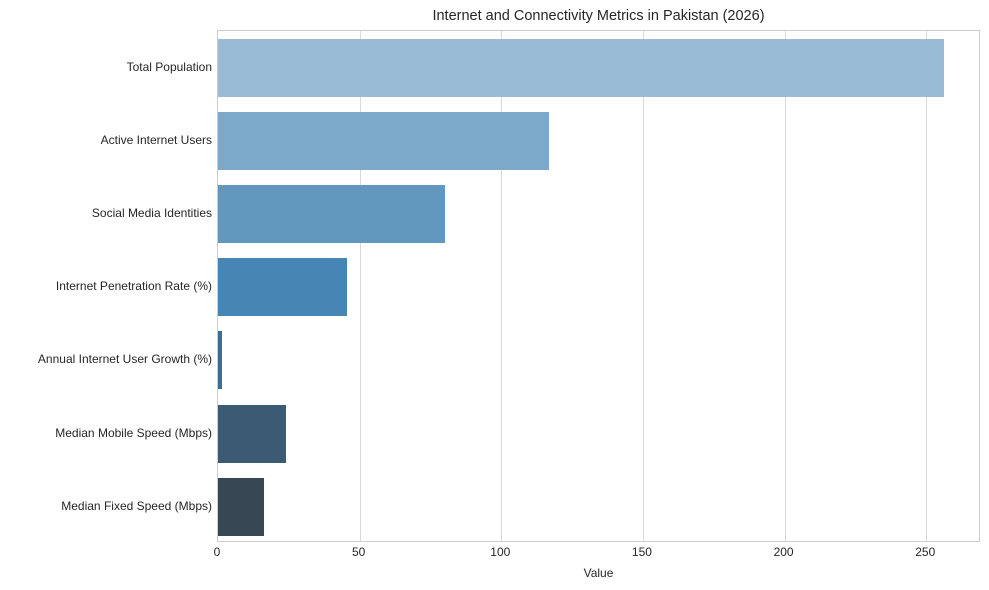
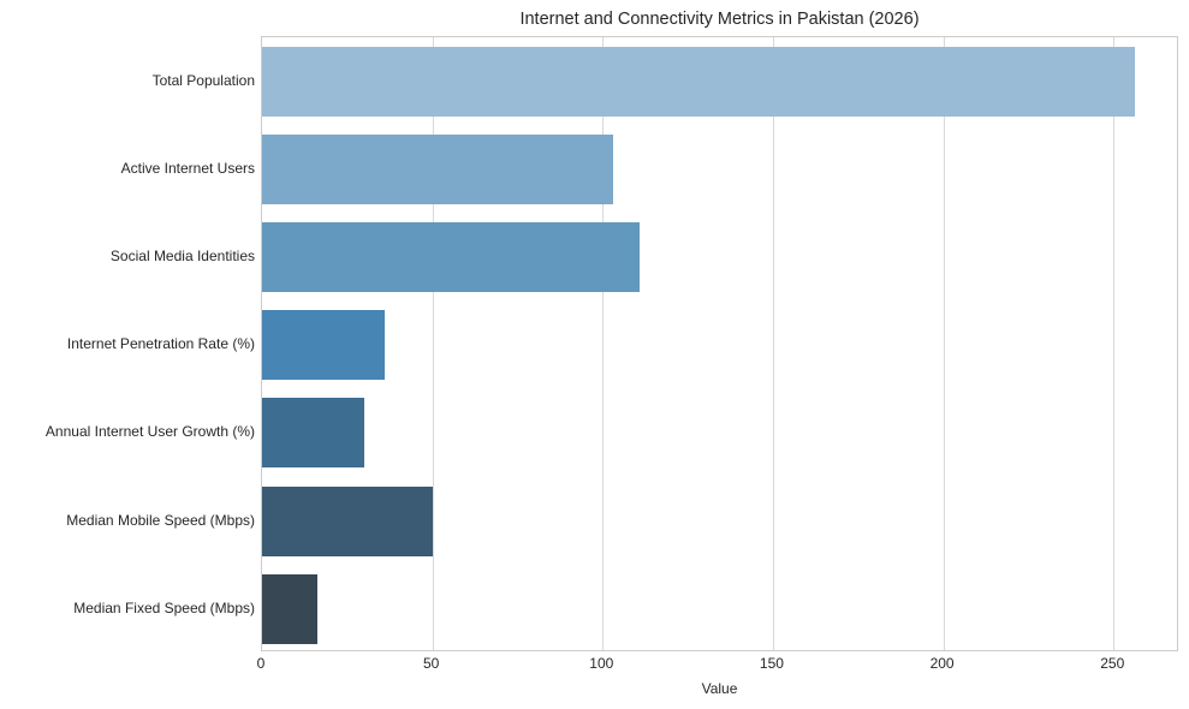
Active Internet Users: 117 -> 103
Social Media Identities: 80 -> 111
Internet Penetration Rate (%): 46 -> 36
Annual Internet User Growth (%): 1 -> 30
Median Mobile Speed (Mbps): 24 -> 50
